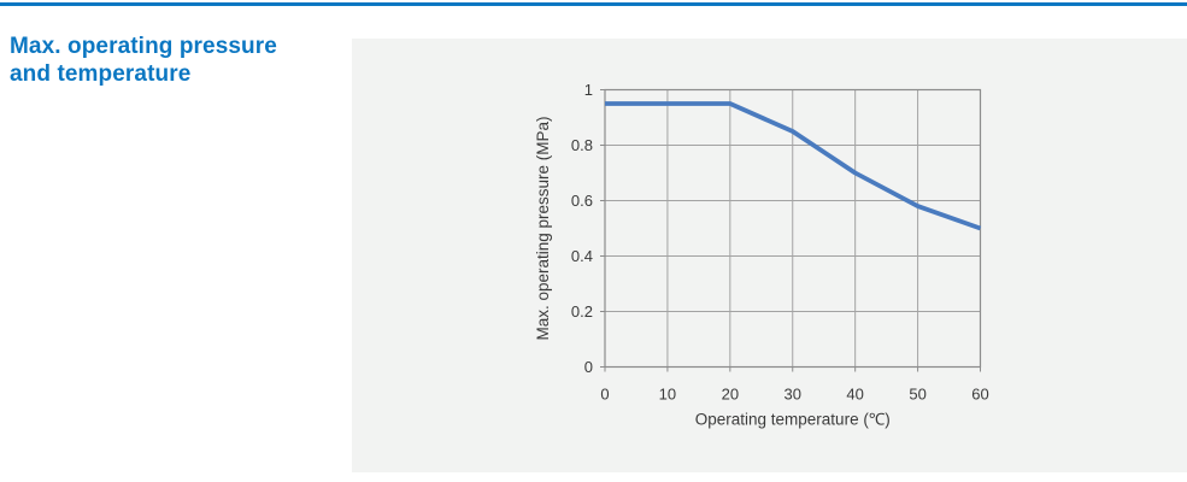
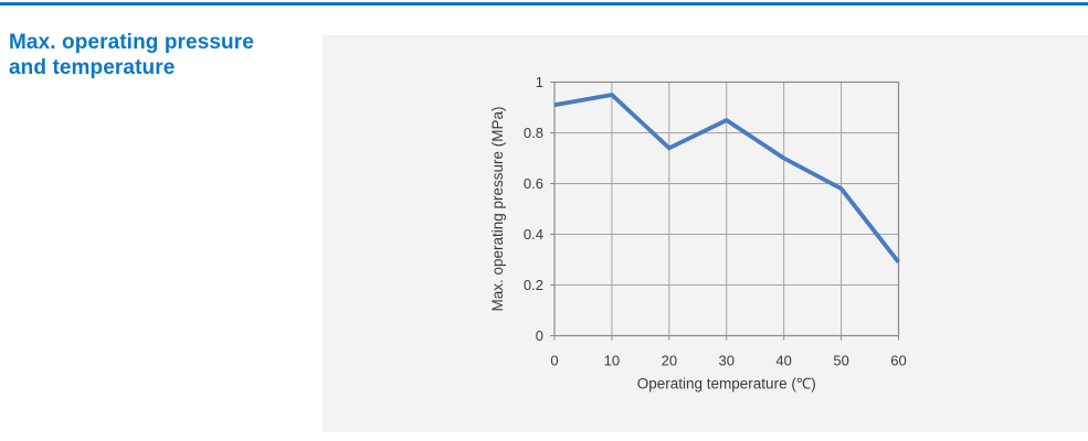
0: 0.95 -> 0.91
20: 0.95 -> 0.74
60: 0.50 -> 0.29
